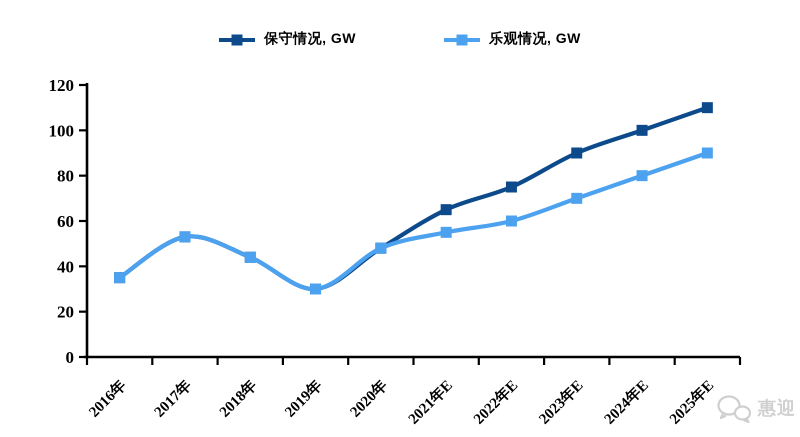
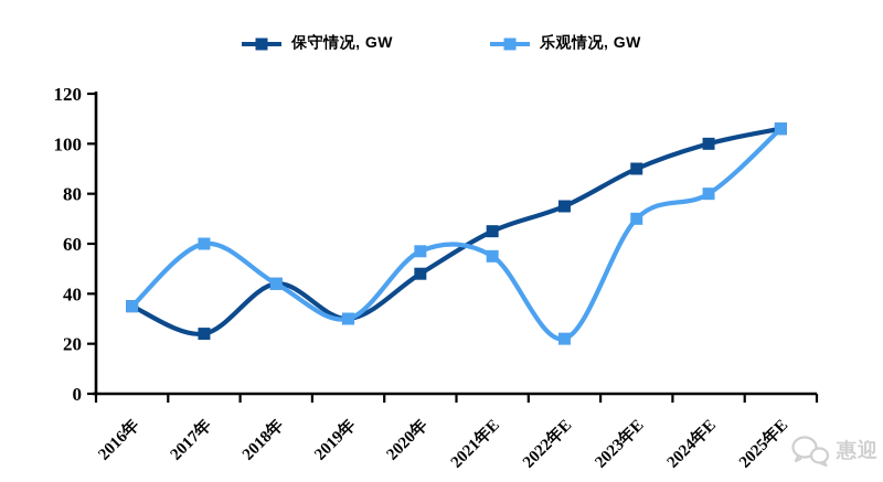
保守情况, GW/2017年: 53 -> 24
乐观情况, GW/2017年: 53 -> 60
乐观情况, GW/2020年: 48 -> 57
乐观情况, GW/2022年E: 60 -> 22
保守情况, GW/2025年E: 110 -> 106
乐观情况, GW/2025年E: 90 -> 106
